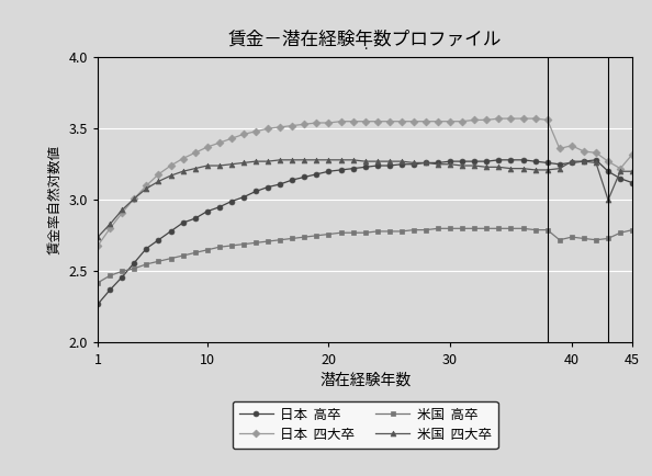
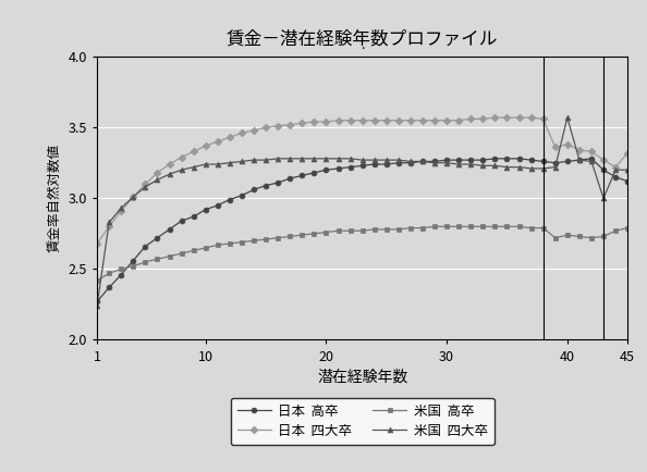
米国 四大卒/1: 2.74 -> 2.24
米国 四大卒/40: 3.27 -> 3.57
